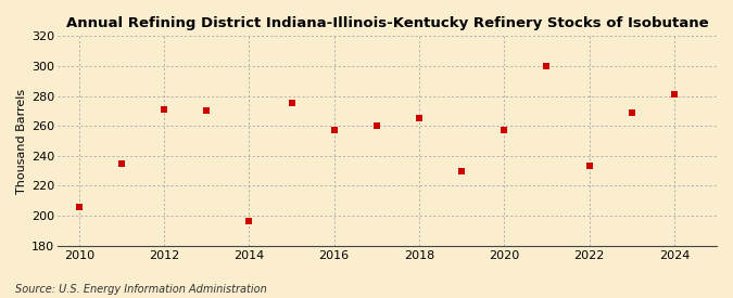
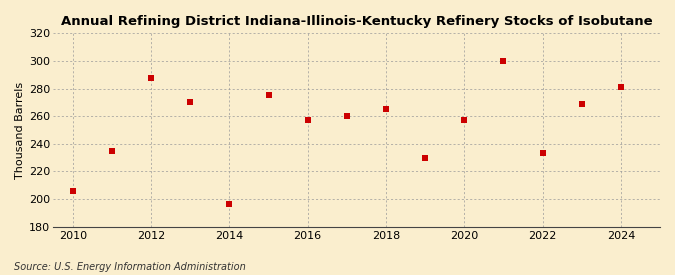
2012: 271 -> 288
